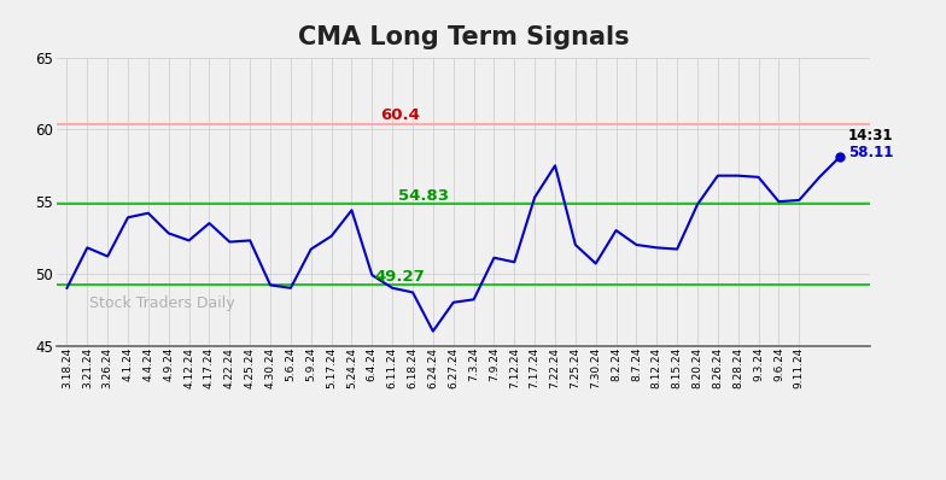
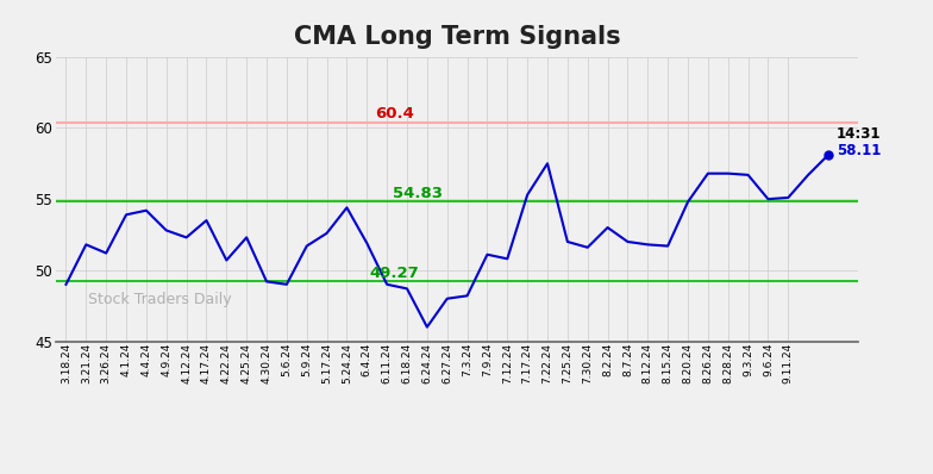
4.22.24: 52.2 -> 50.7
6.4.24: 49.9 -> 51.9
7.30.24: 50.7 -> 51.6
